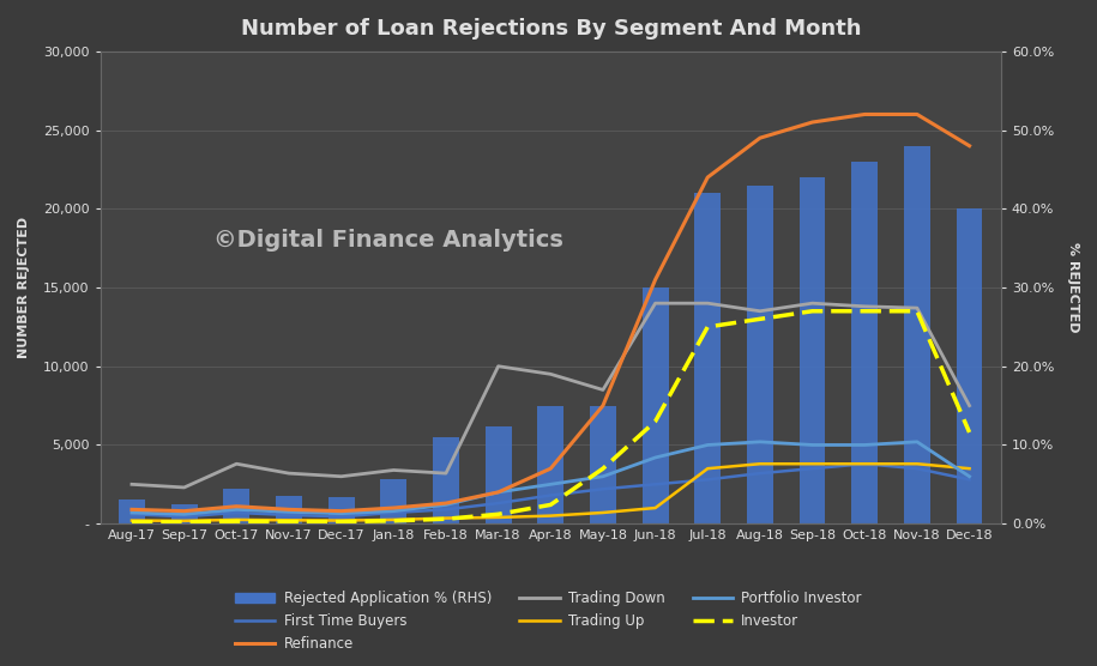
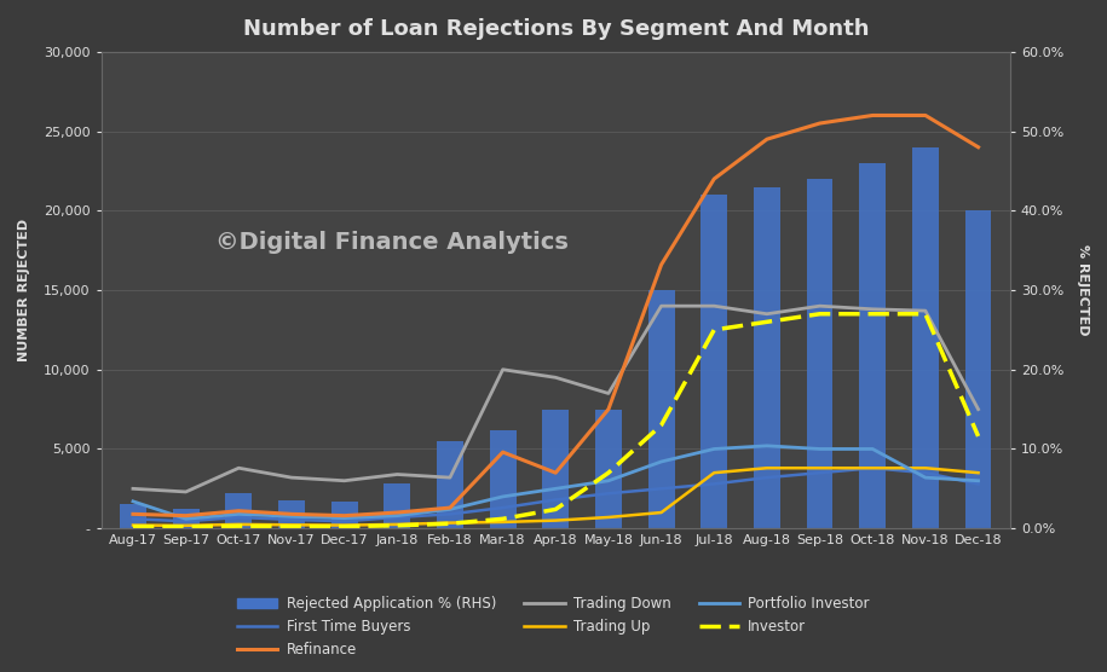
Portfolio Investor/Aug-17: 700 -> 1,700
Refinance/Mar-18: 2,000 -> 4,800
Refinance/Jun-18: 15,500 -> 16,600
Portfolio Investor/Nov-18: 5,200 -> 3,200
